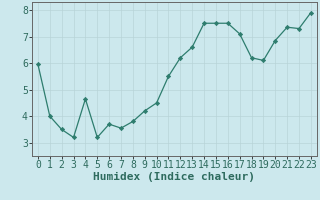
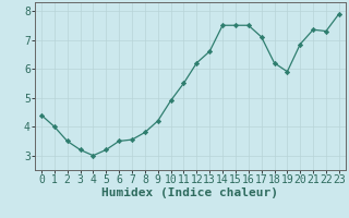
0: 5.95 -> 4.40
4: 4.65 -> 3.00
6: 3.70 -> 3.50
10: 4.50 -> 4.90
19: 6.10 -> 5.90
